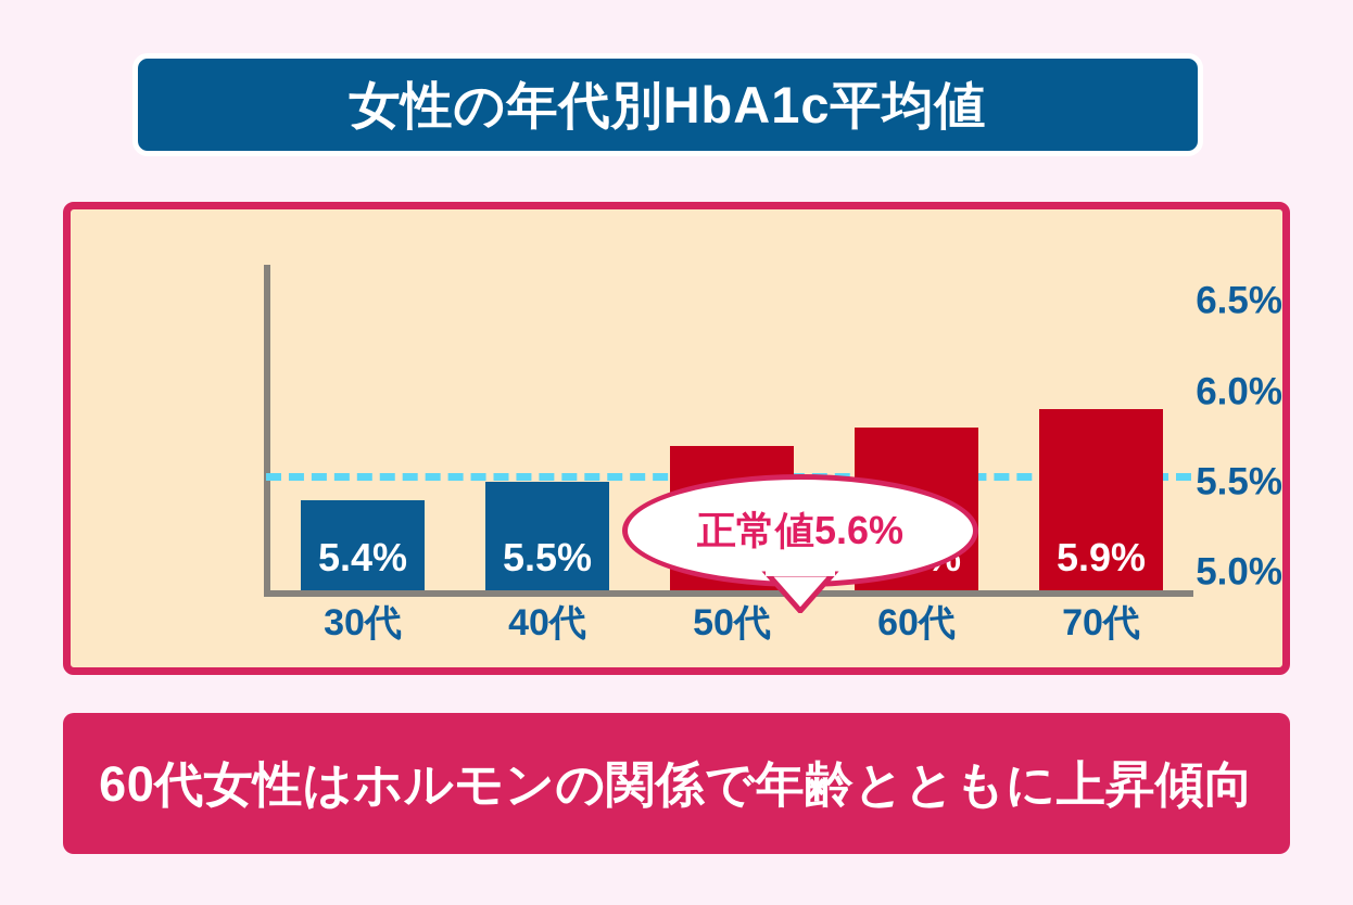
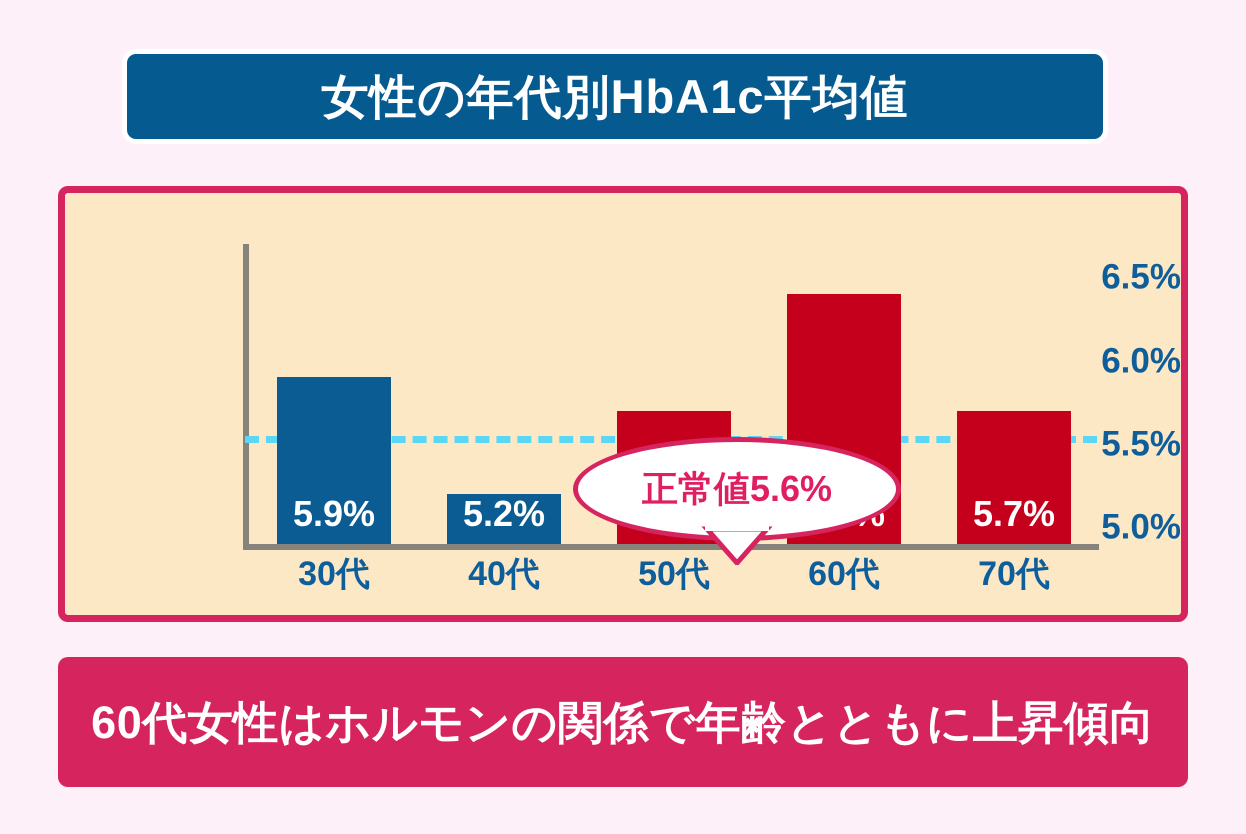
30代: 5.4% -> 5.9%
40代: 5.5% -> 5.2%
60代: 5.8% -> 6.4%
70代: 5.9% -> 5.7%
